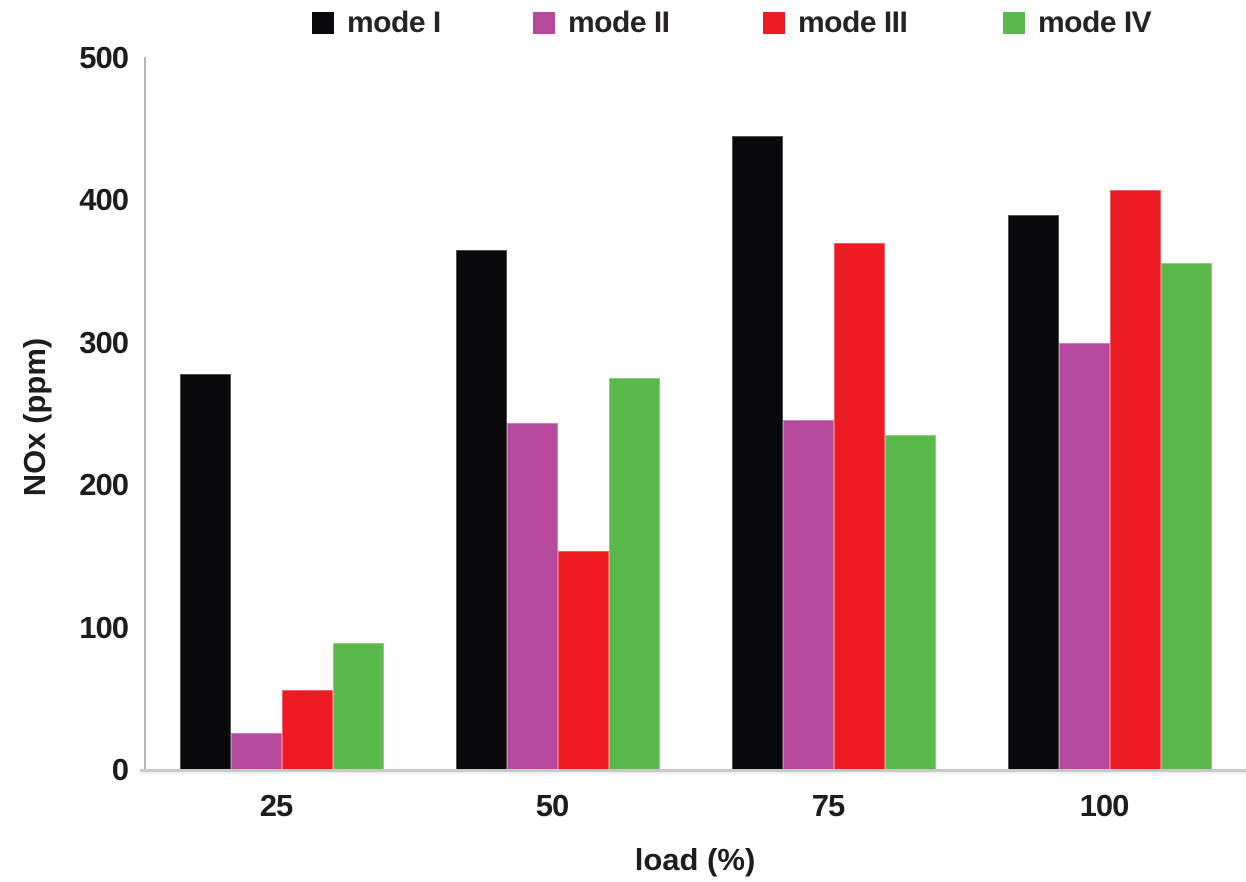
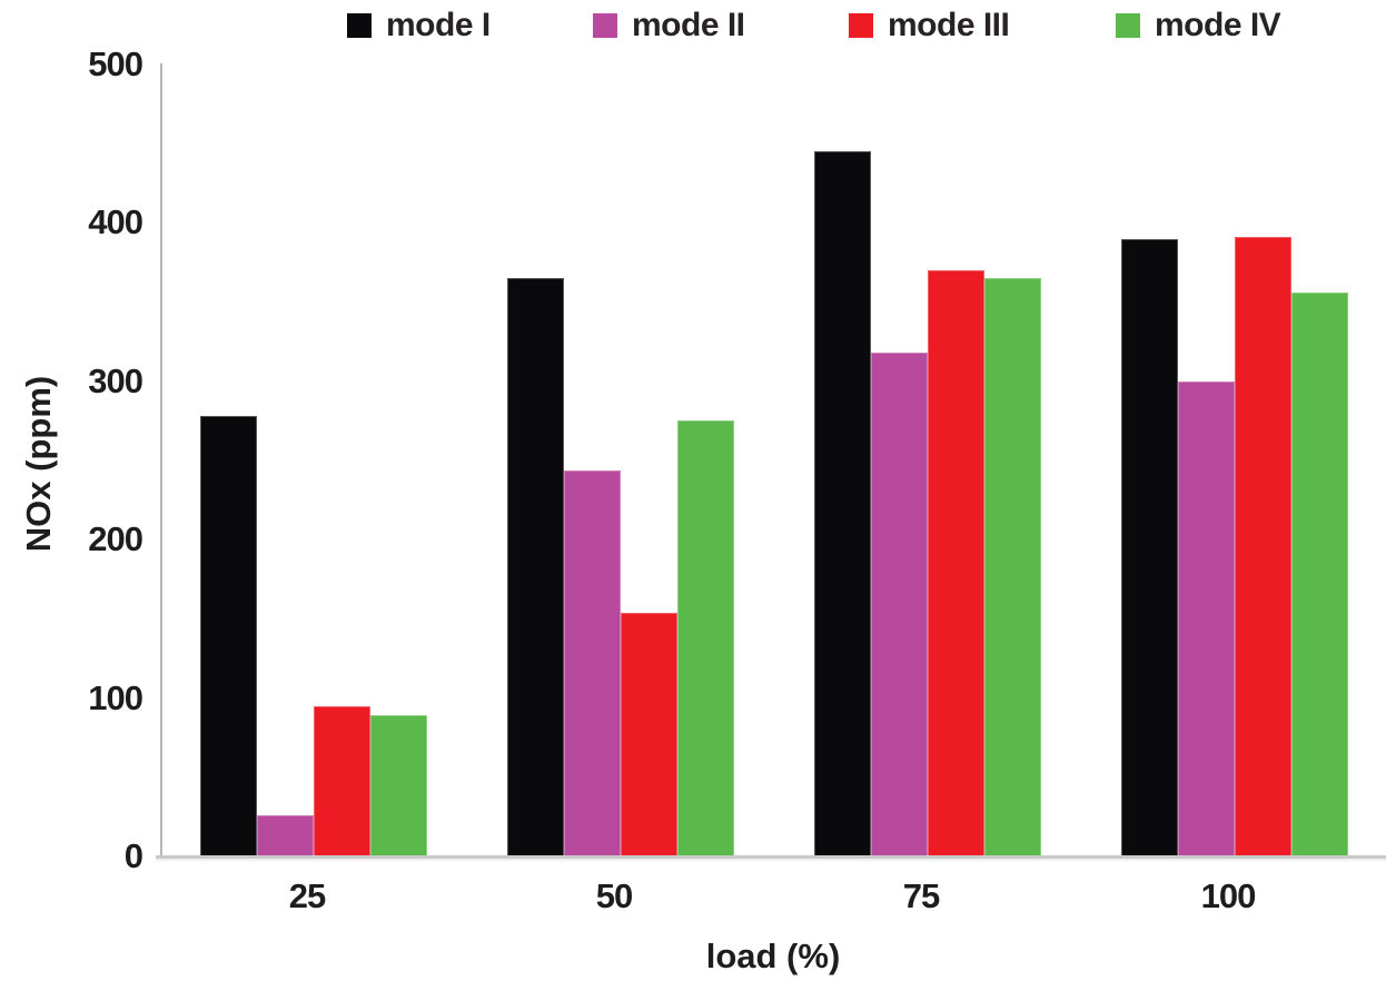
mode III/25: 56 -> 95
mode II/75: 246 -> 318
mode IV/75: 235 -> 365
mode III/100: 407 -> 391
